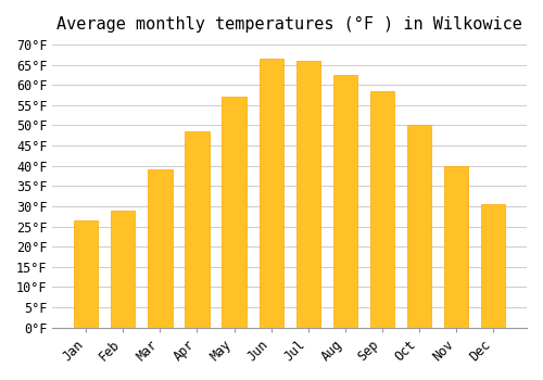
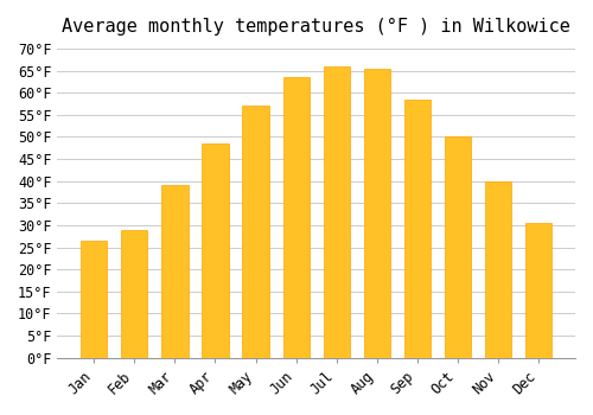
Jun: 66.5°F -> 63.5°F
Aug: 62.5°F -> 65.5°F
